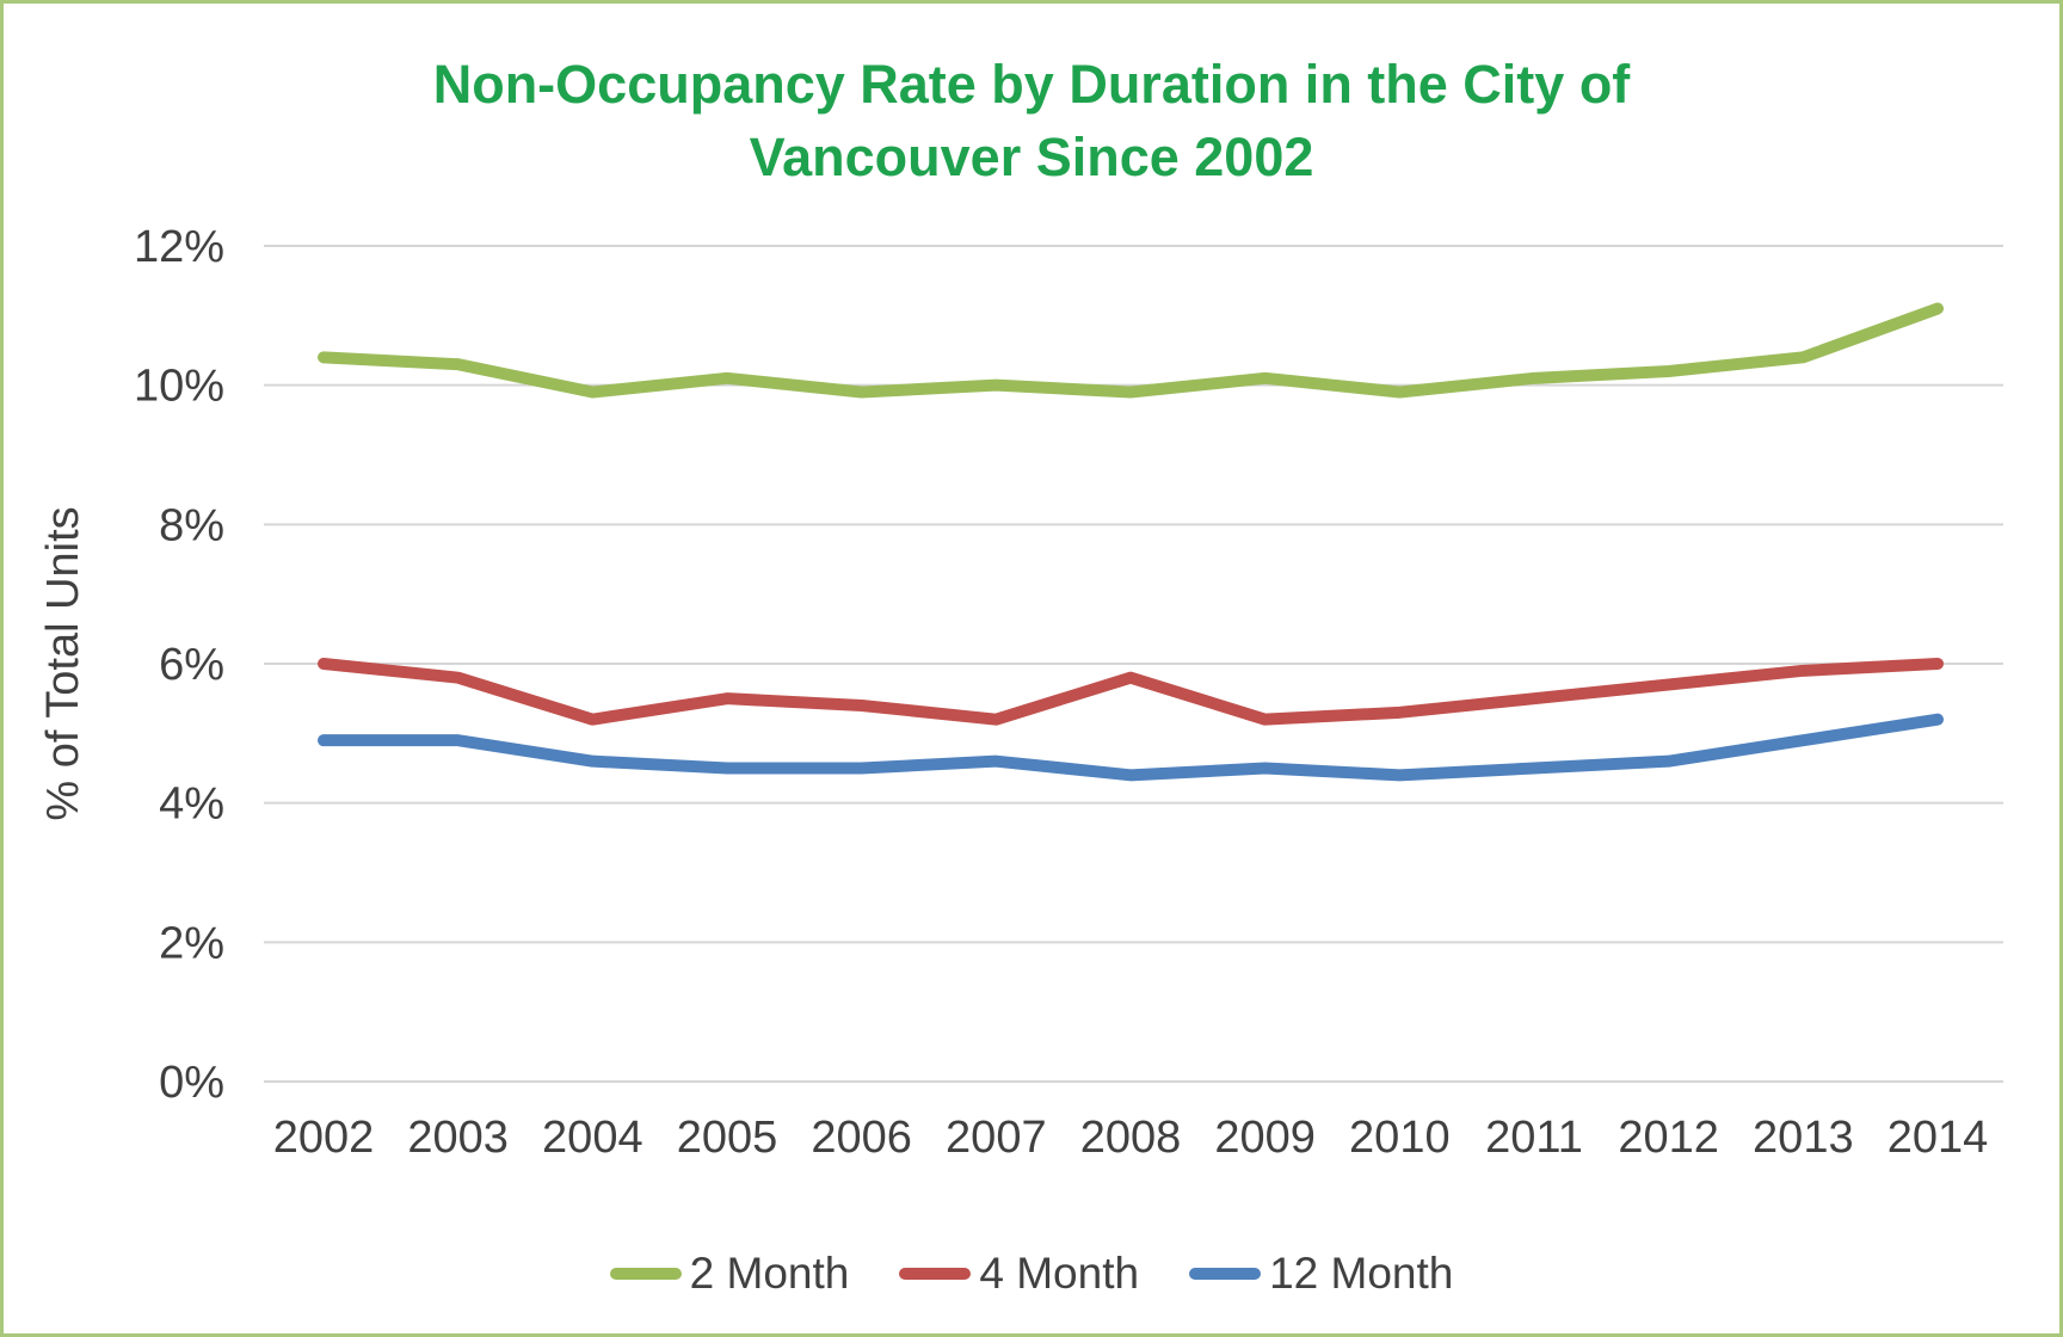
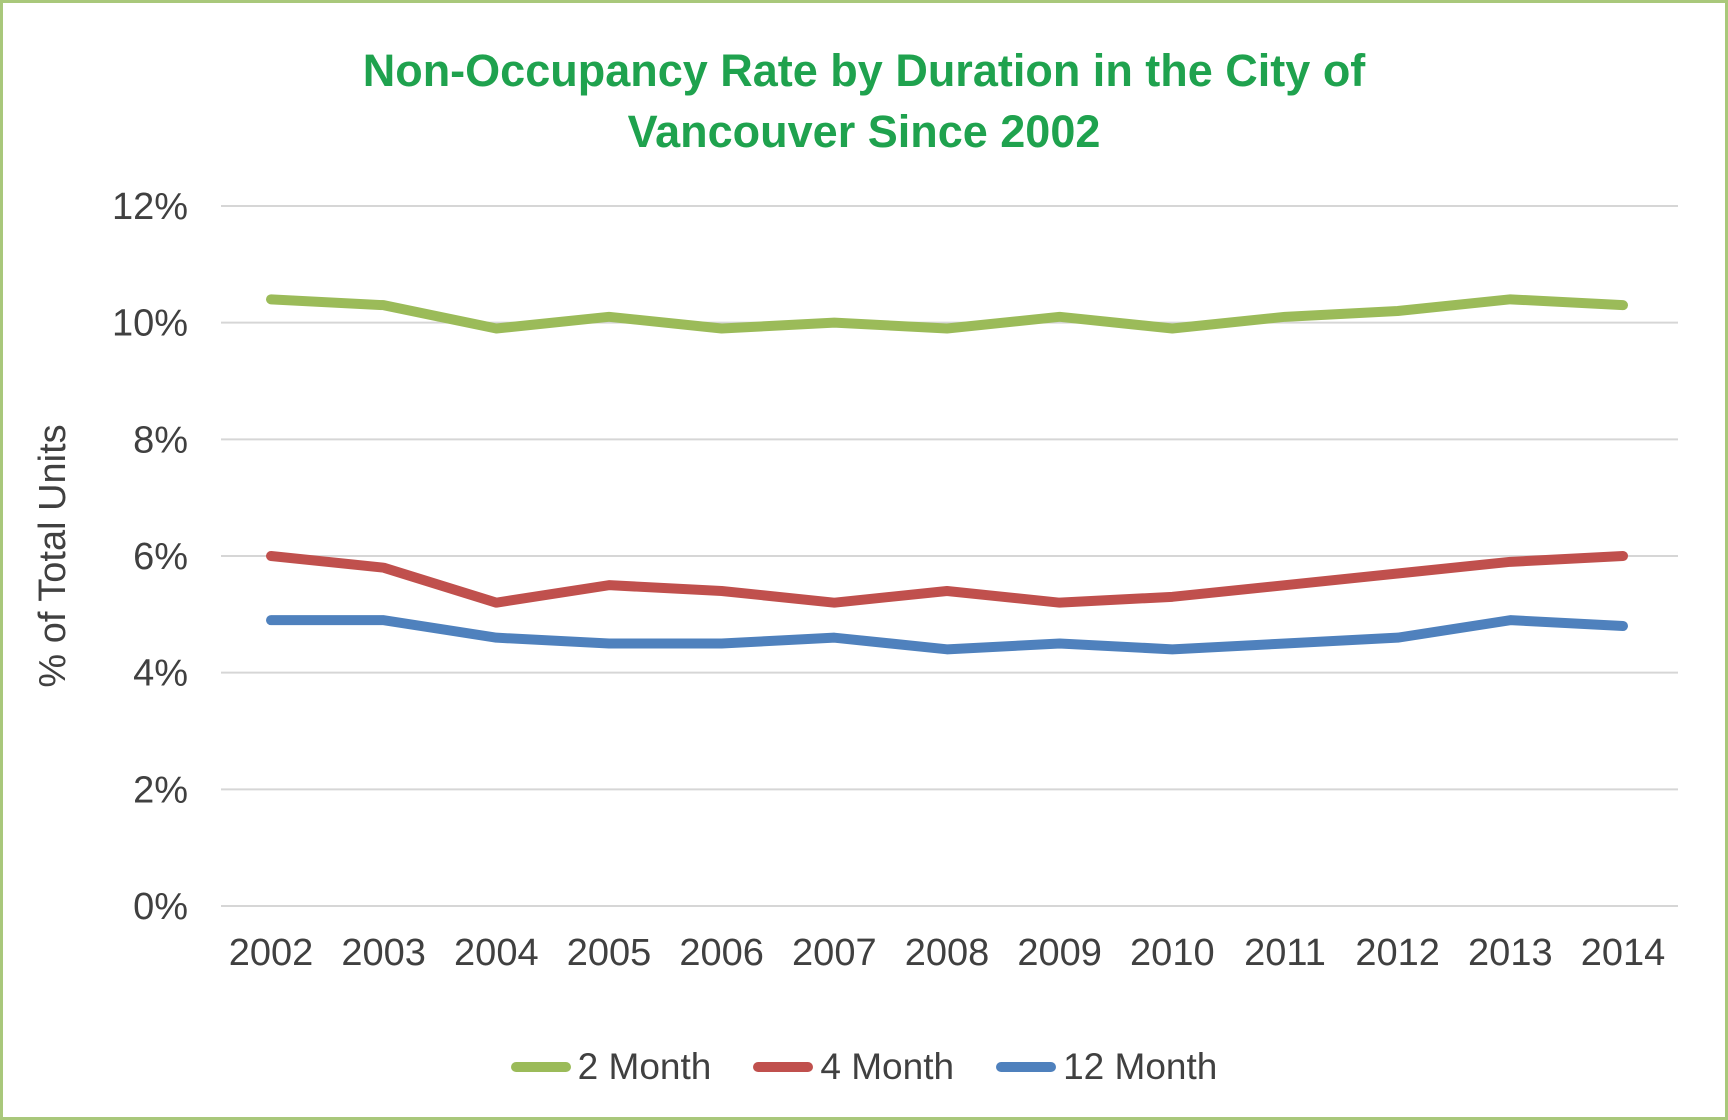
4 Month/2008: 5.8% -> 5.4%
2 Month/2014: 11.1% -> 10.3%
12 Month/2014: 5.2% -> 4.8%
